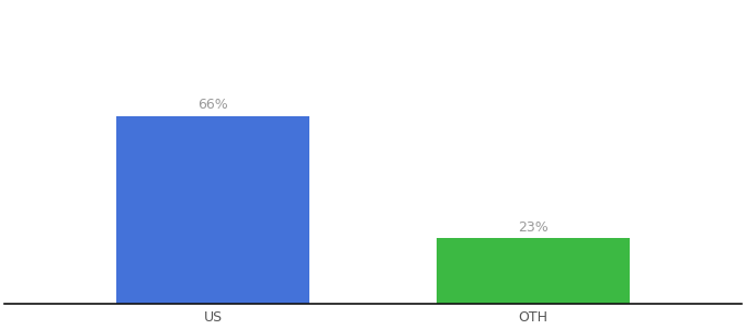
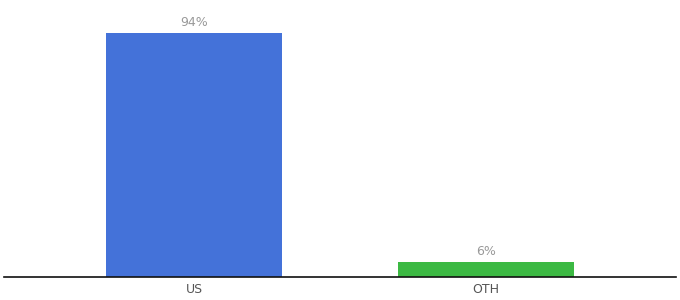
US: 66% -> 94%
OTH: 23% -> 6%
